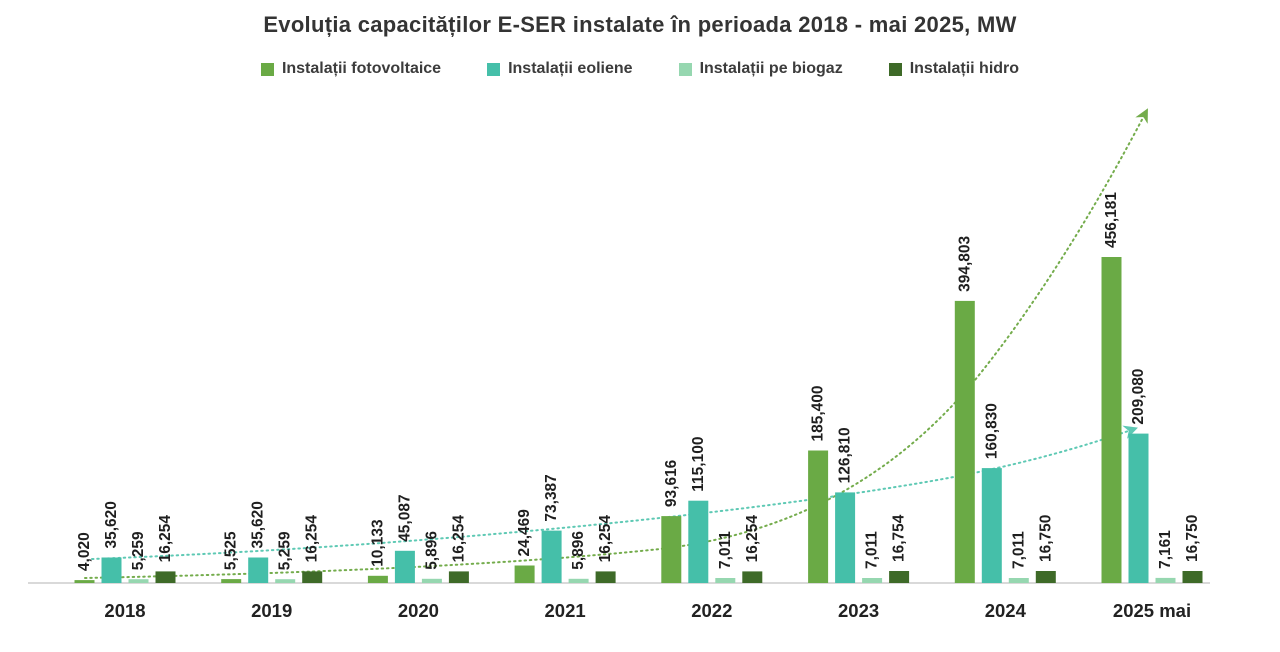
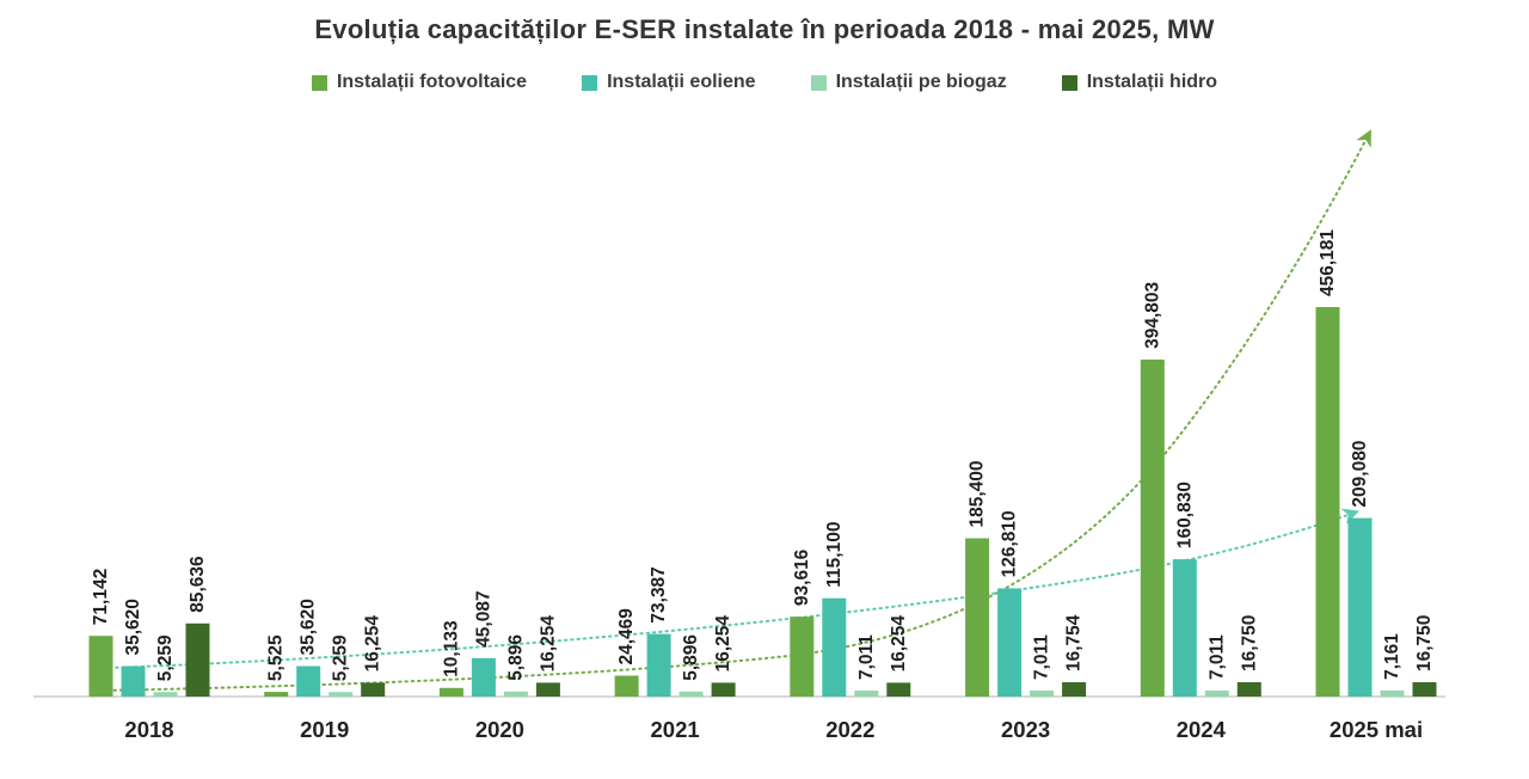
Instalații fotovoltaice/2018: 4,020 -> 71,142
Instalații hidro/2018: 16,254 -> 85,636
